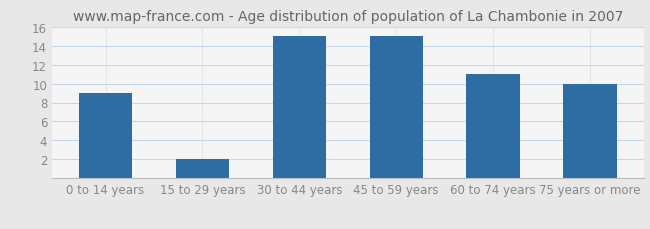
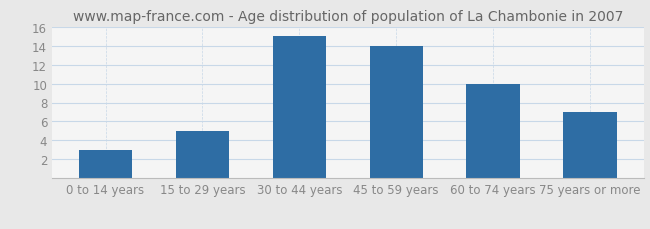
0 to 14 years: 9 -> 3
15 to 29 years: 2 -> 5
45 to 59 years: 15 -> 14
60 to 74 years: 11 -> 10
75 years or more: 10 -> 7
